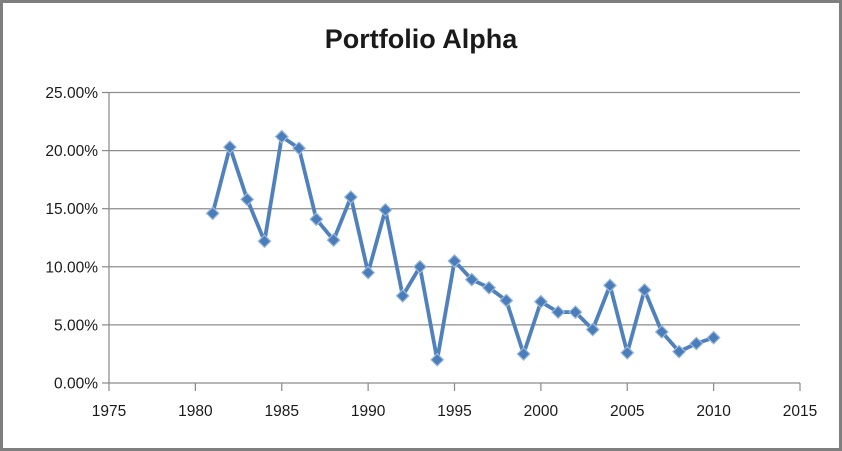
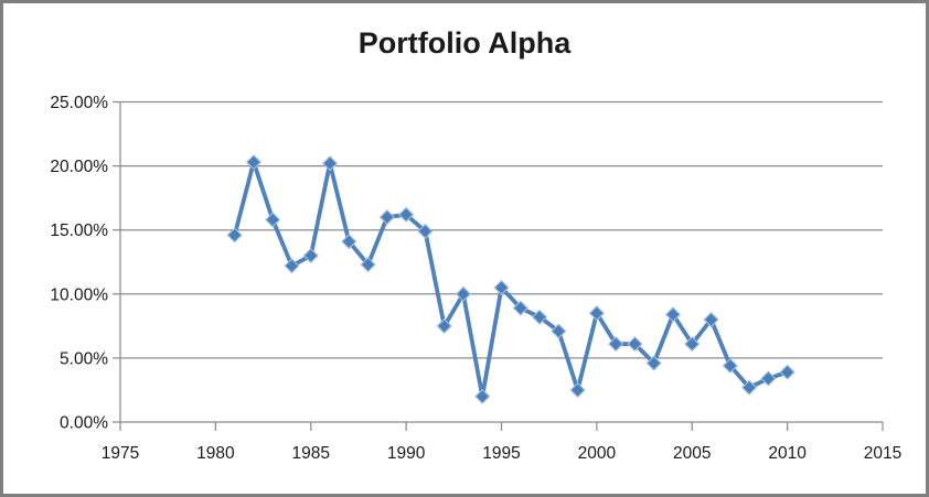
1985: 21.2% -> 13.0%
1990: 9.5% -> 16.2%
2000: 7.0% -> 8.5%
2005: 2.6% -> 6.1%
